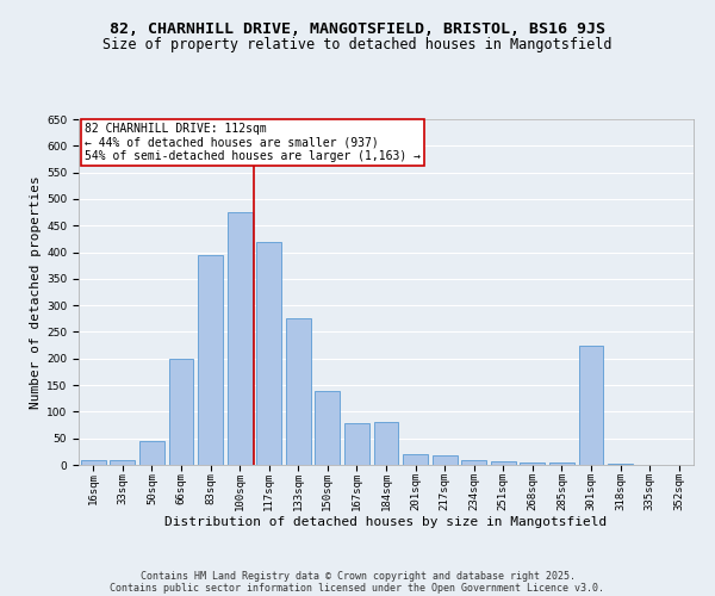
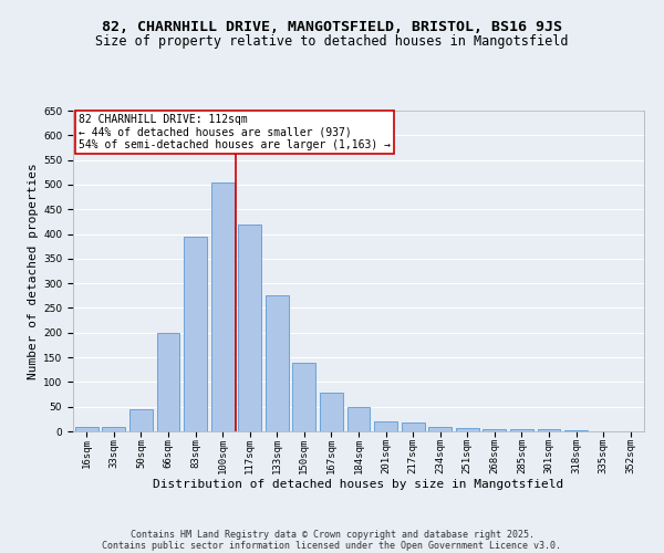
100sqm: 475 -> 505
184sqm: 80 -> 50
301sqm: 225 -> 4
